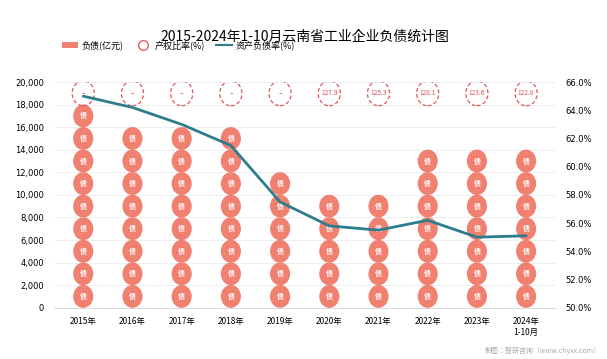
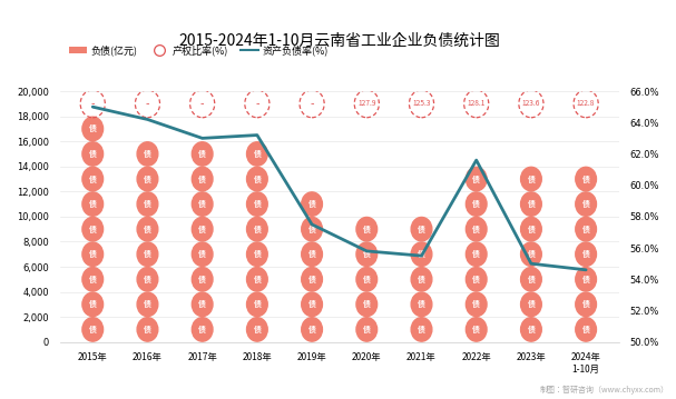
2018年: 61.5% -> 63.2%
2022年: 56.2% -> 61.6%
2024年 1-10月: 55.1% -> 54.6%
